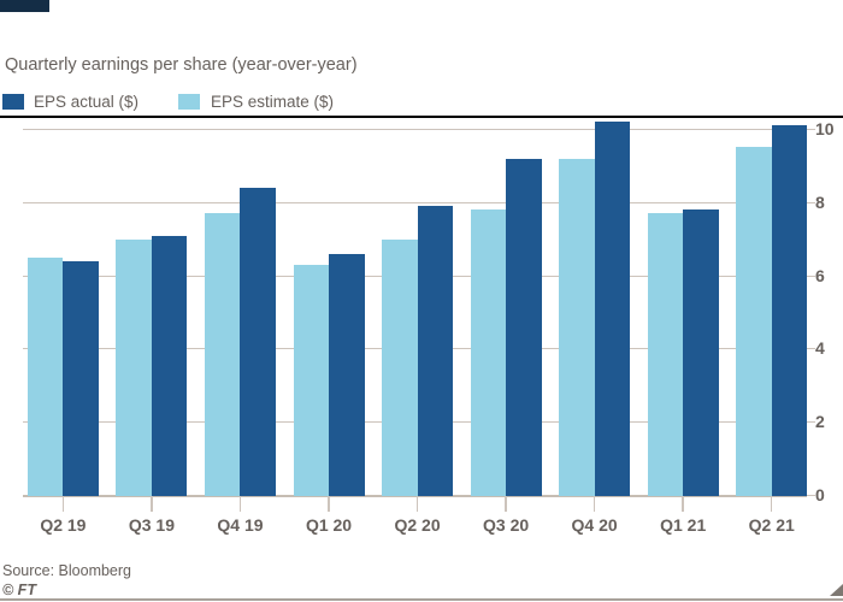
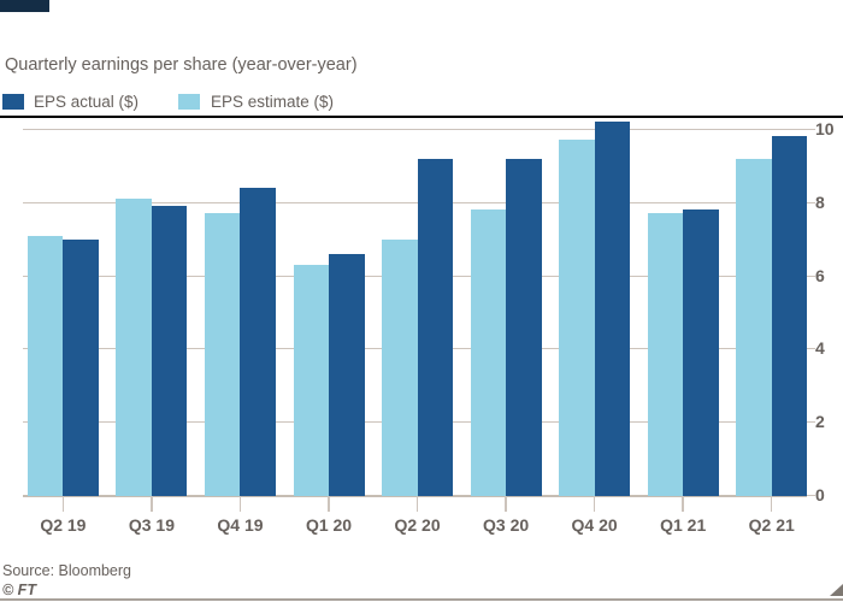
EPS estimate ($)/Q2 19: 6.5 -> 7.1
EPS actual ($)/Q2 19: 6.4 -> 7.0
EPS estimate ($)/Q3 19: 7.0 -> 8.1
EPS actual ($)/Q3 19: 7.1 -> 7.9
EPS actual ($)/Q2 20: 7.9 -> 9.2
EPS estimate ($)/Q4 20: 9.2 -> 9.7
EPS estimate ($)/Q2 21: 9.5 -> 9.2
EPS actual ($)/Q2 21: 10.1 -> 9.8
